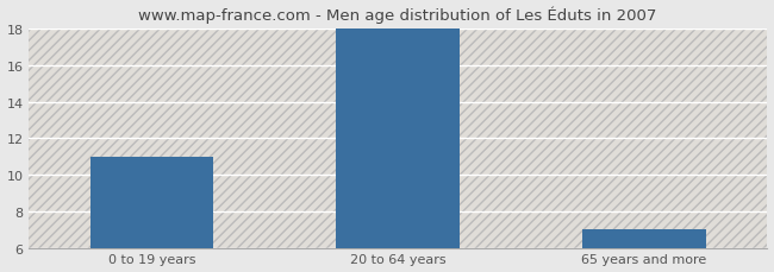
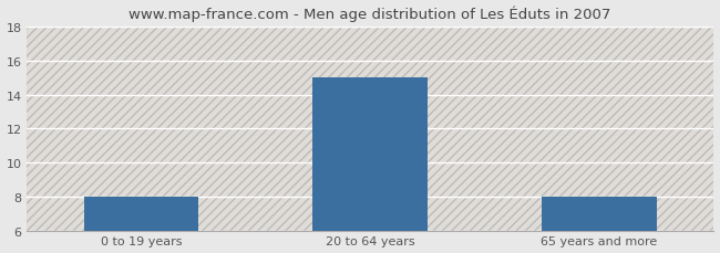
0 to 19 years: 11 -> 8
20 to 64 years: 18 -> 15
65 years and more: 7 -> 8
